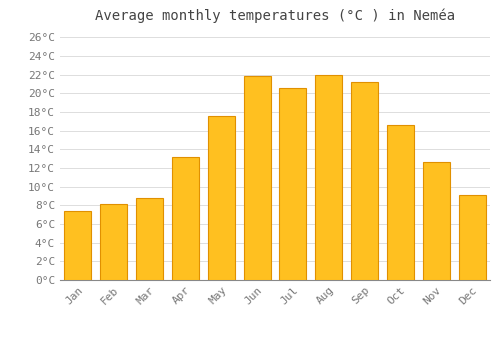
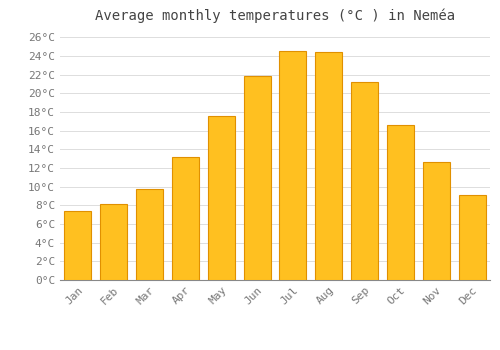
Mar: 8.8°C -> 9.8°C
Jul: 20.6°C -> 24.5°C
Aug: 22.0°C -> 24.4°C
